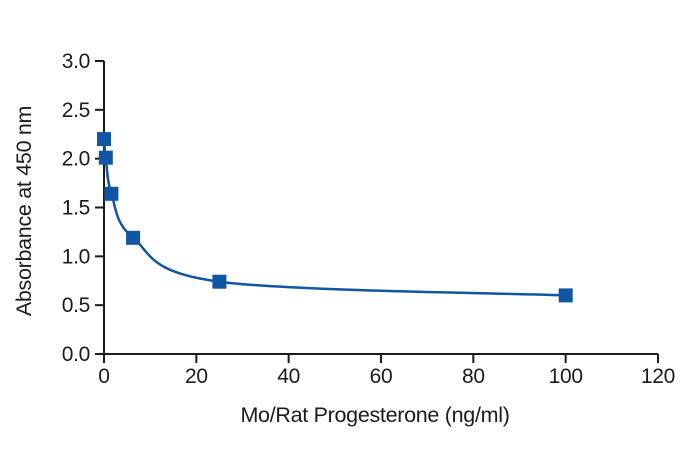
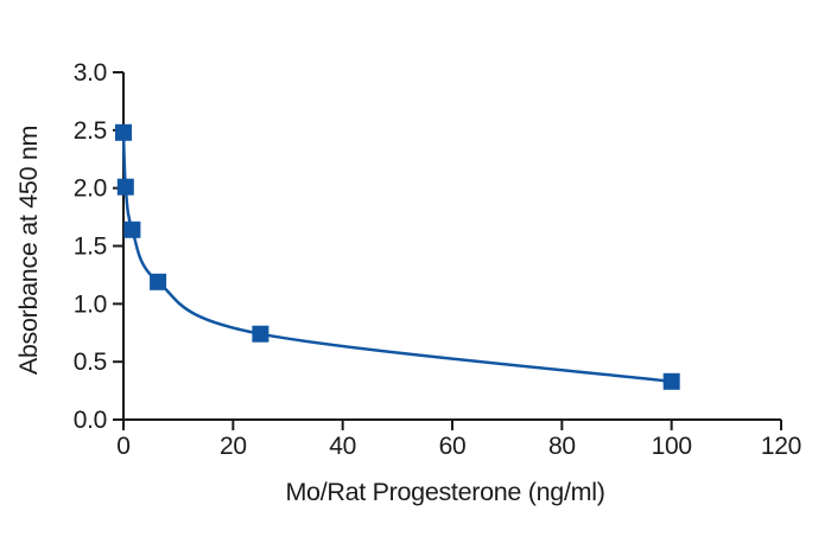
0: 2.2 -> 2.5
100: 0.6 -> 0.3
